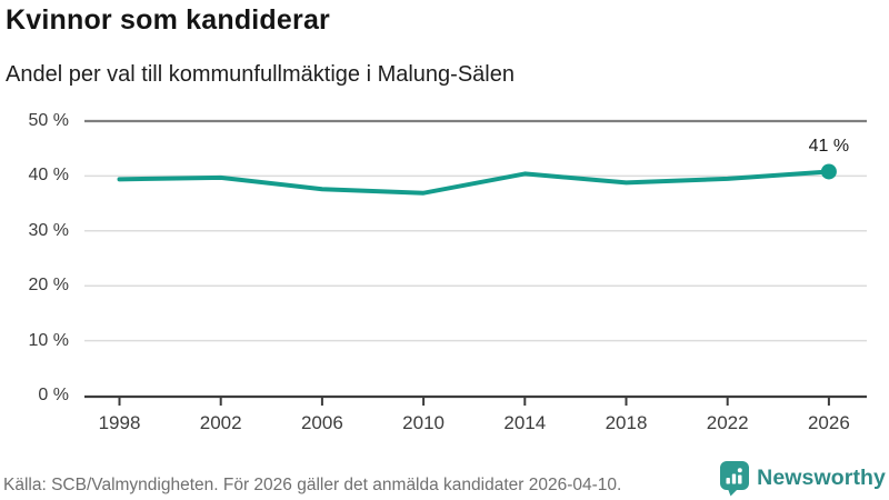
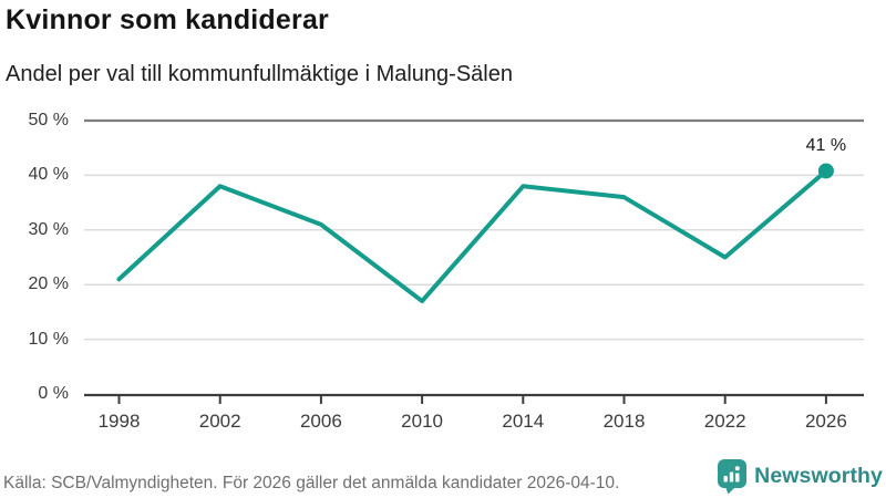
1998: 39% -> 21%
2002: 40% -> 38%
2006: 38% -> 31%
2010: 37% -> 17%
2014: 40% -> 38%
2018: 39% -> 36%
2022: 40% -> 25%
